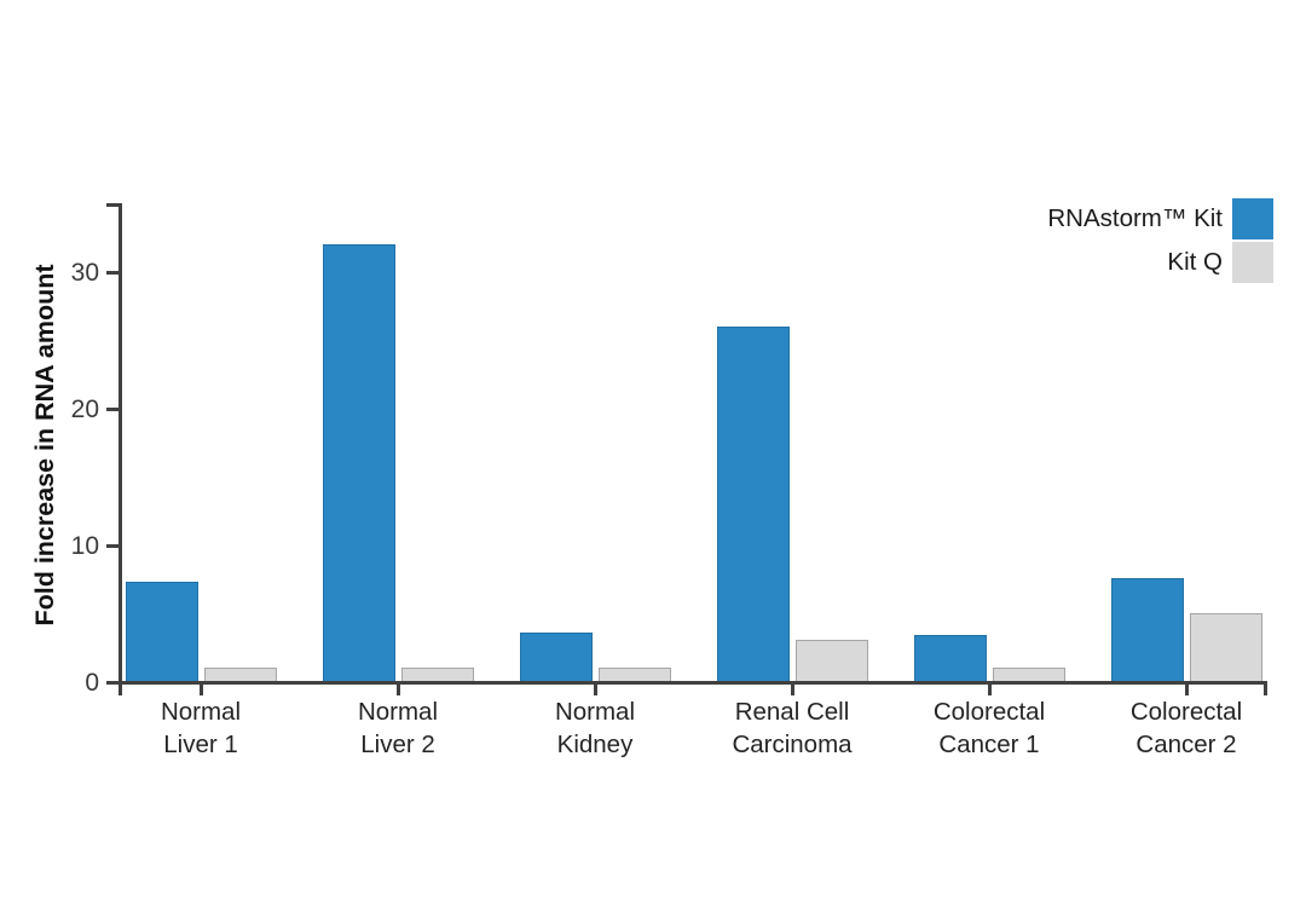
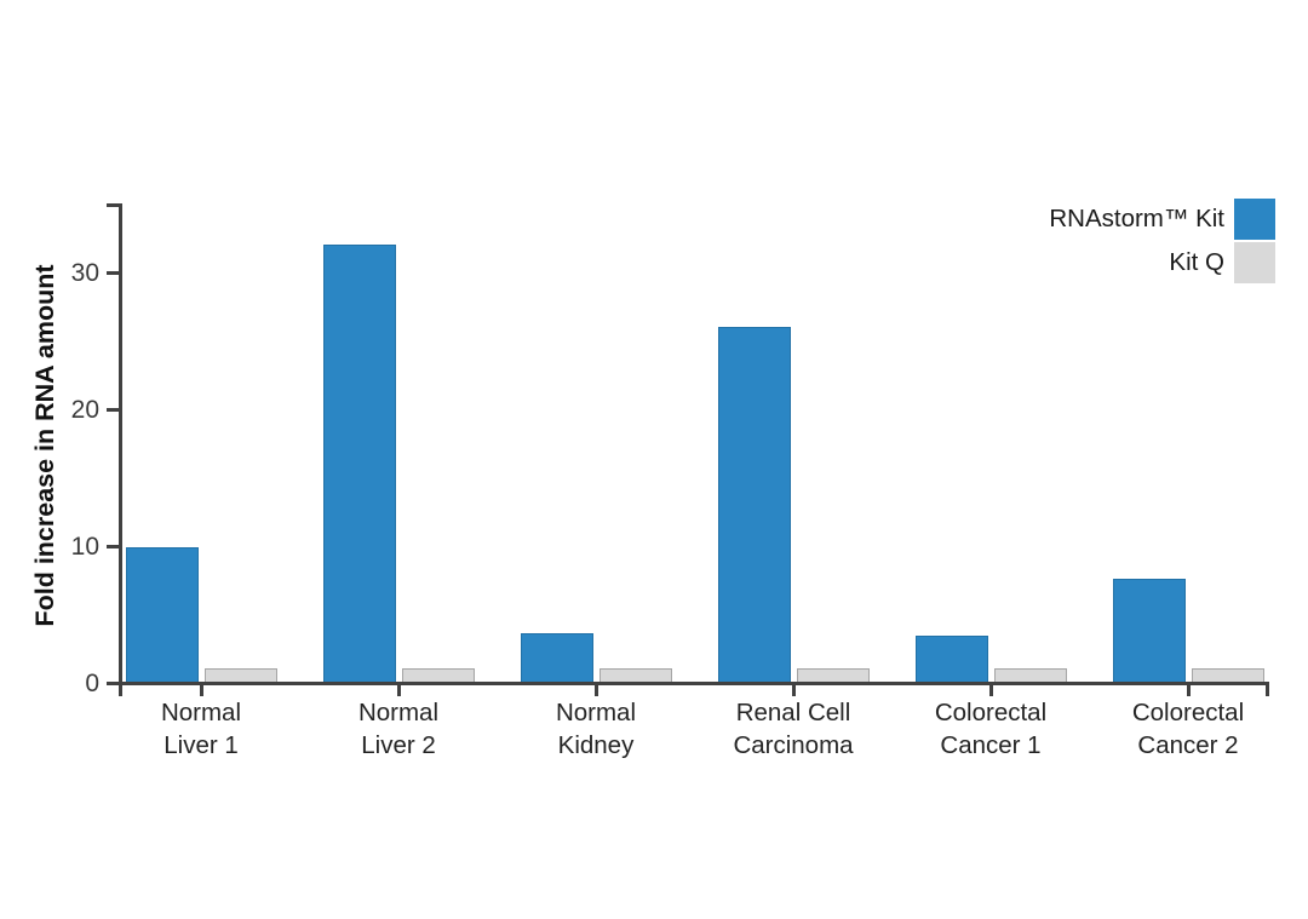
RNAstorm™ Kit/Normal Liver 1: 7.3 -> 9.8
Kit Q/Renal Cell Carcinoma: 3 -> 1
Kit Q/Colorectal Cancer 2: 5 -> 1
